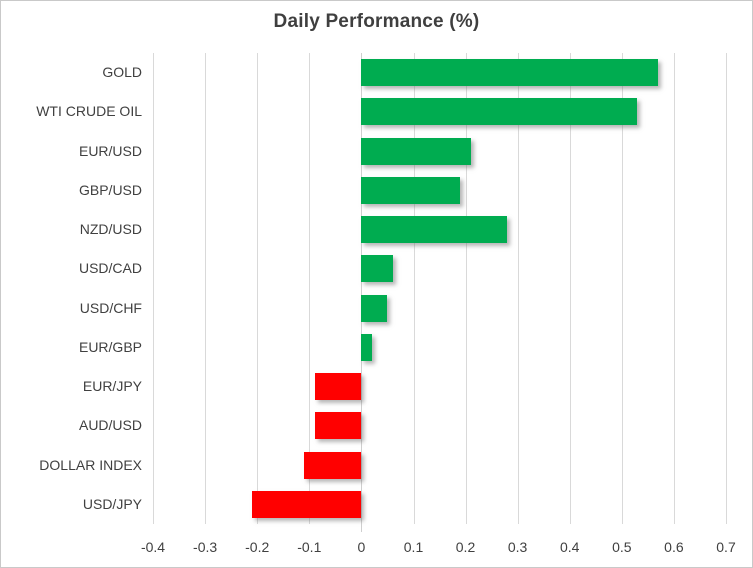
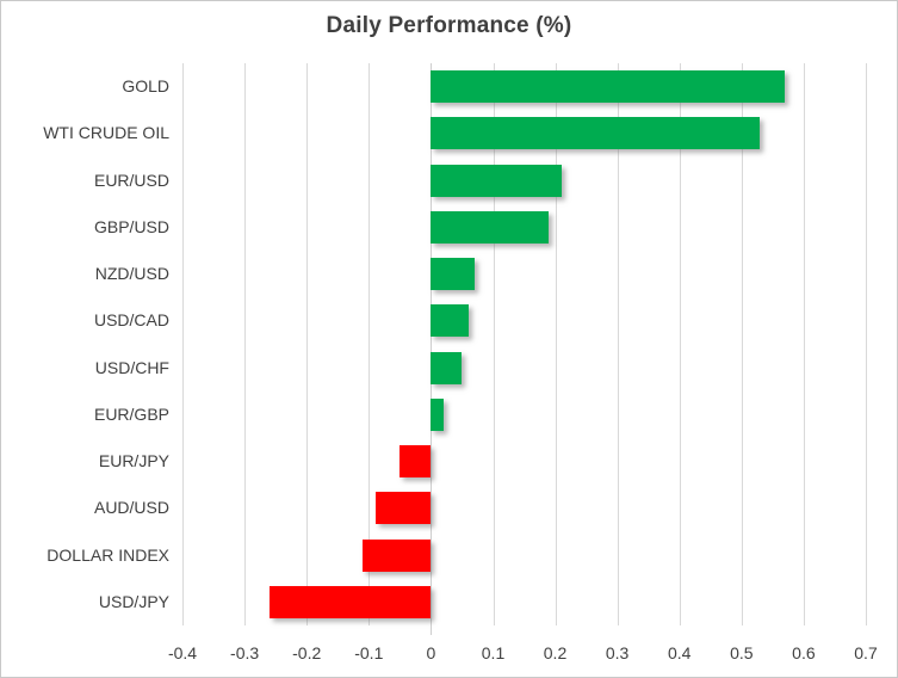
NZD/USD: 0.28 -> 0.07
EUR/JPY: -0.09 -> -0.05
USD/JPY: -0.21 -> -0.26
